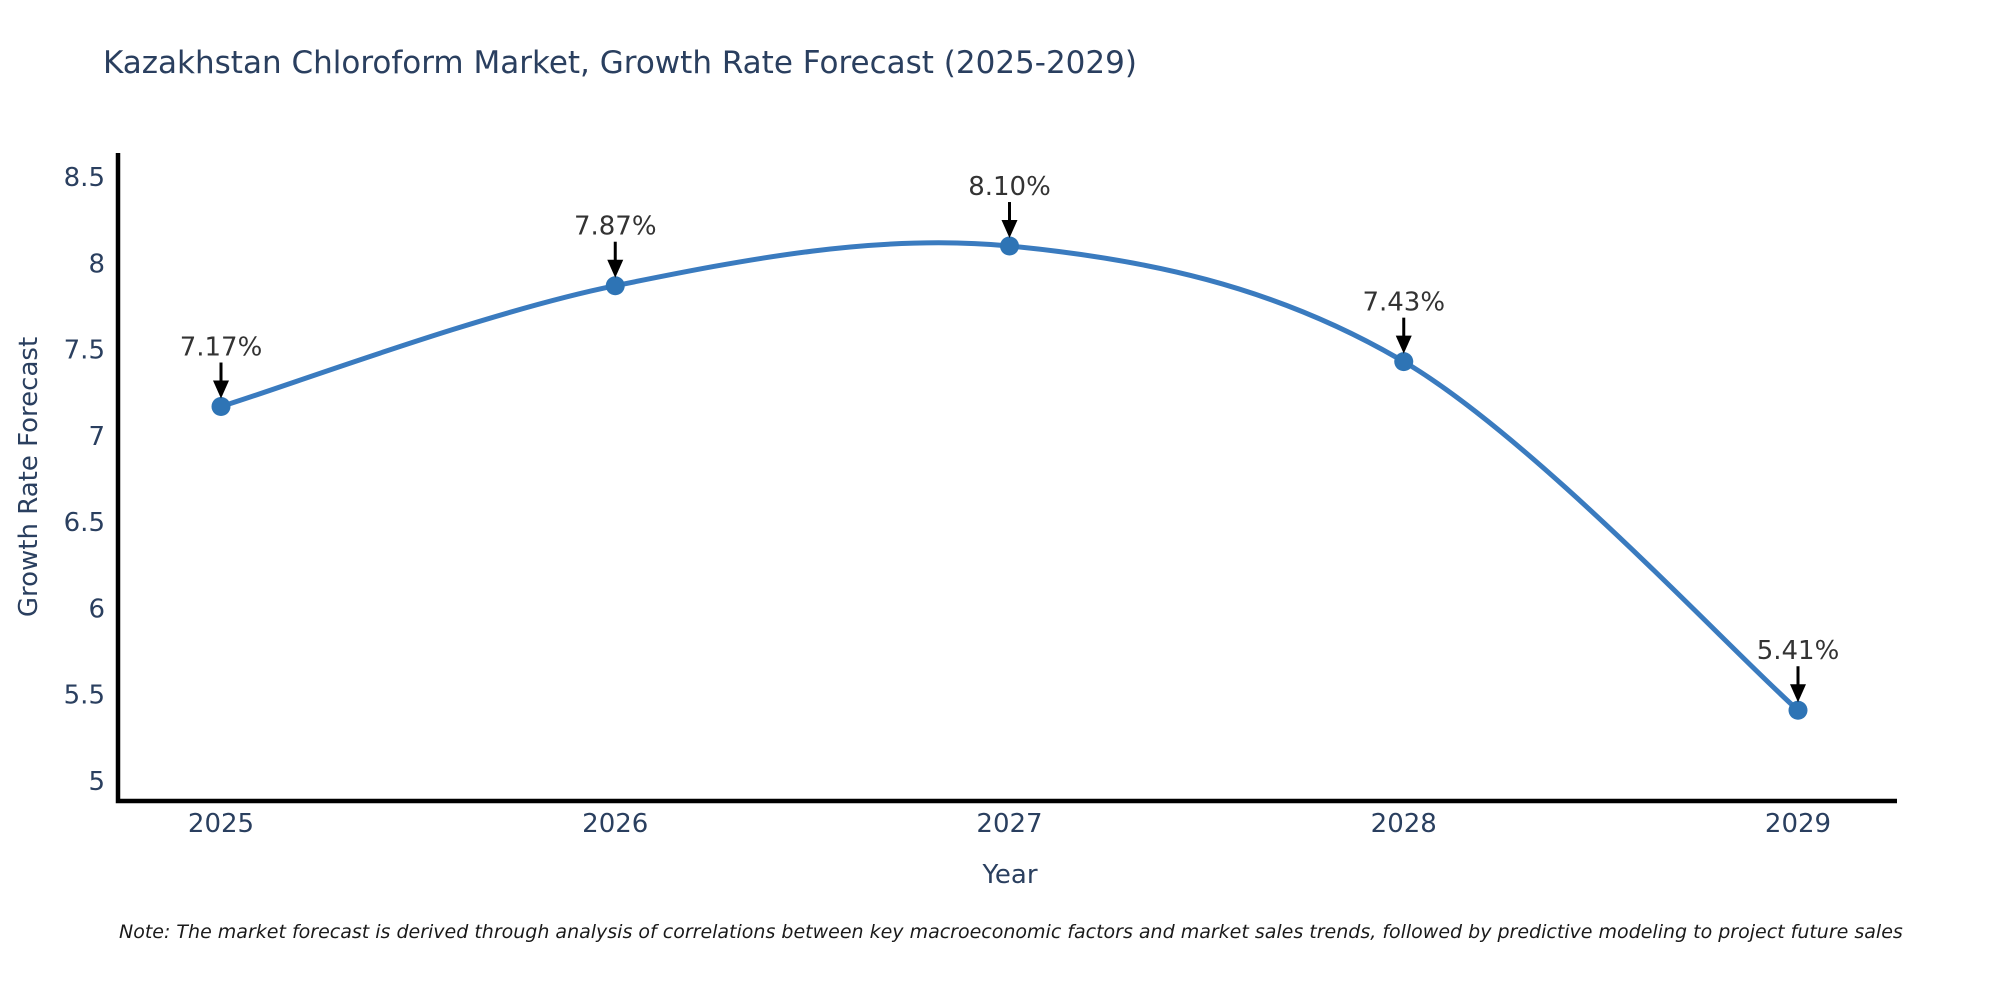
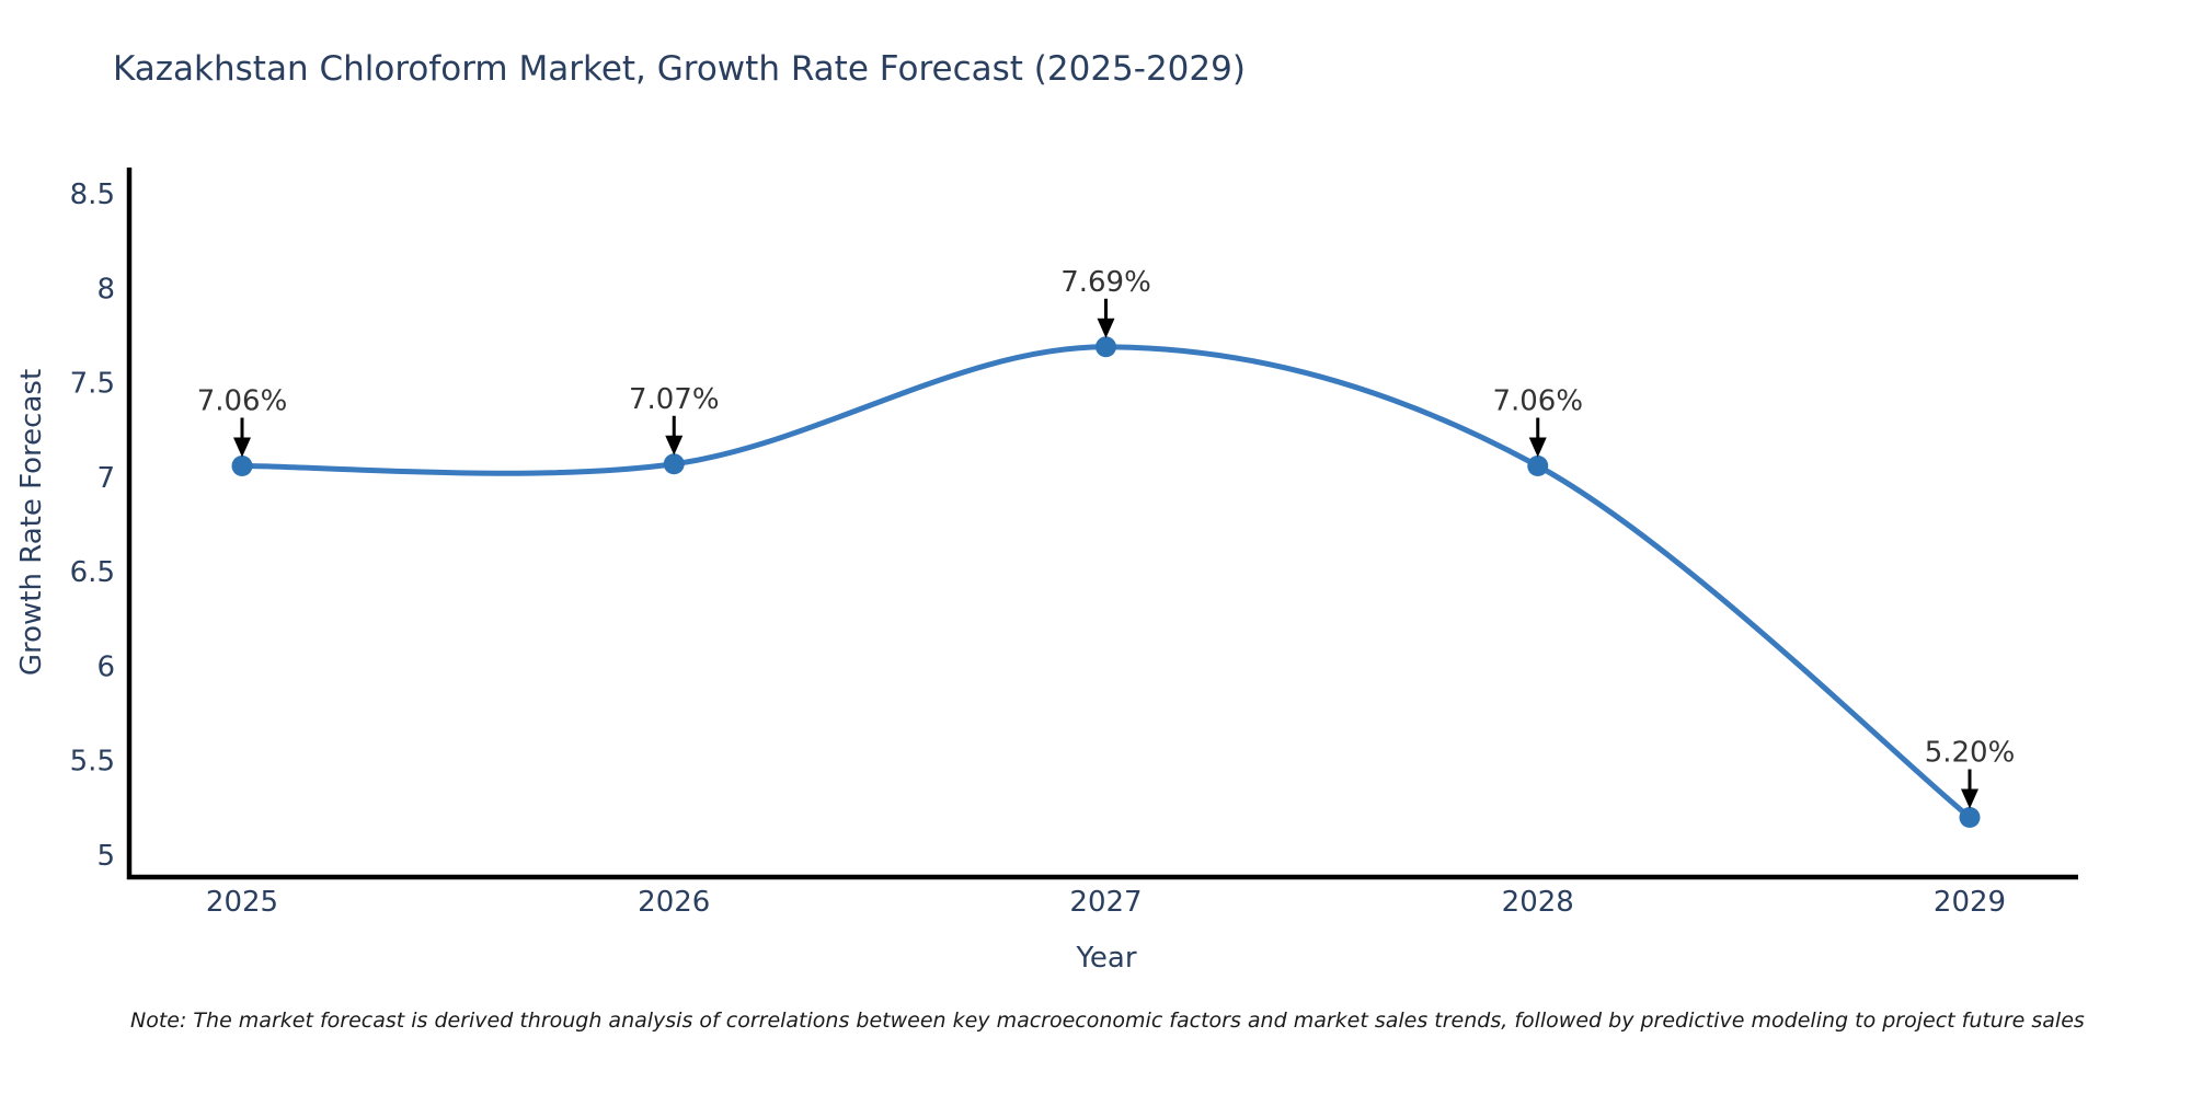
2025: 7.17% -> 7.06%
2026: 7.87% -> 7.07%
2027: 8.10% -> 7.69%
2028: 7.43% -> 7.06%
2029: 5.41% -> 5.20%
